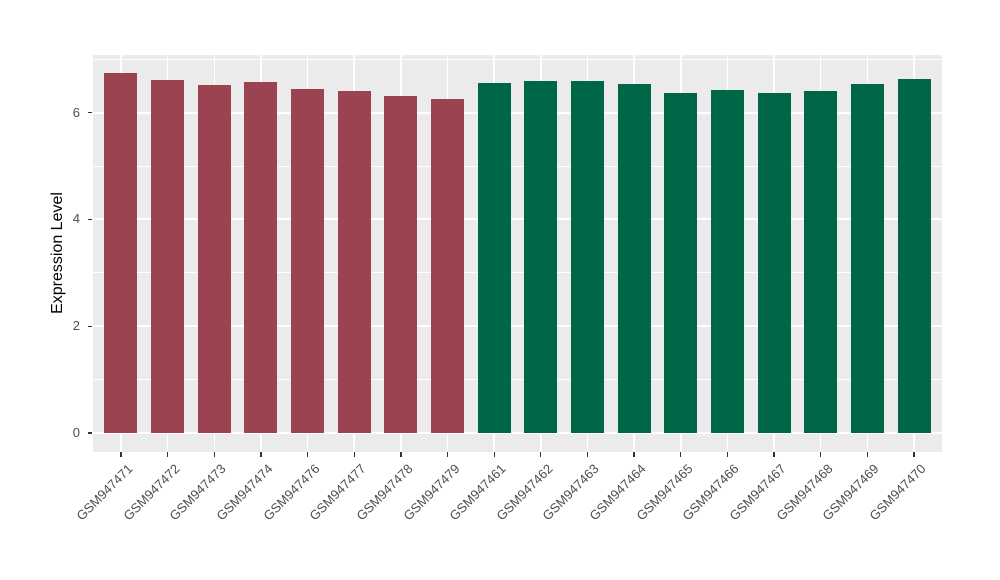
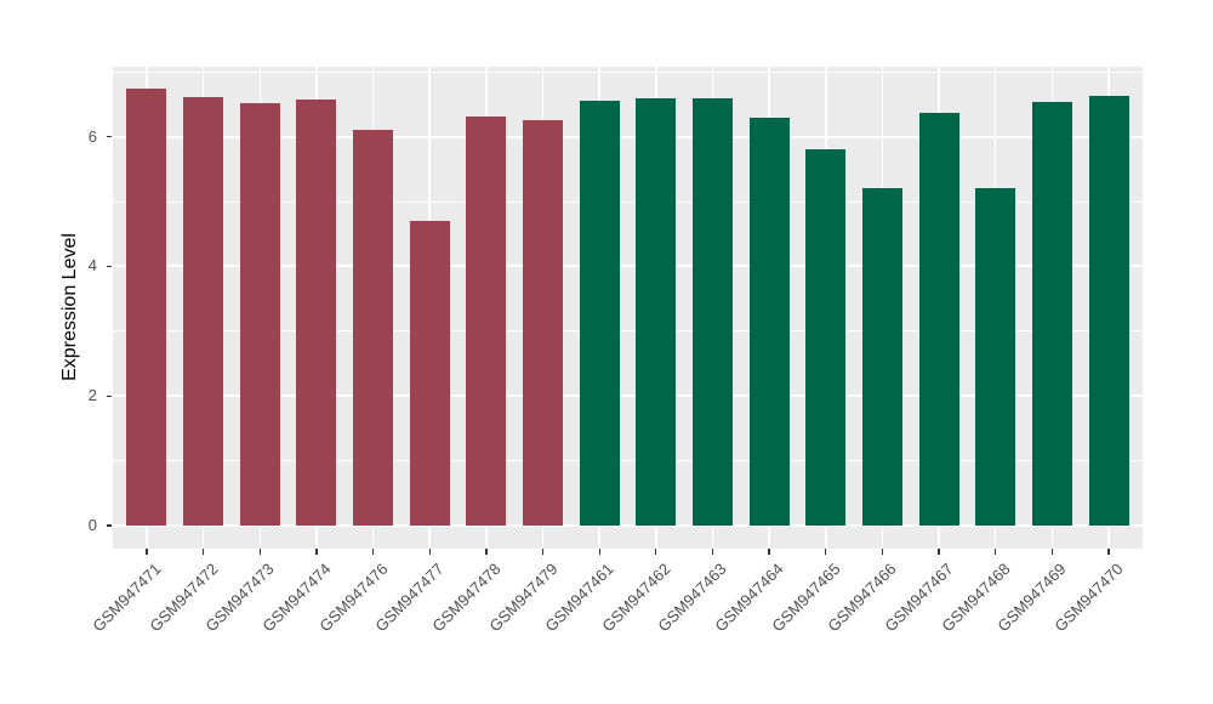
GSM947476: 6.4 -> 6.1
GSM947477: 6.4 -> 4.7
GSM947464: 6.5 -> 6.3
GSM947465: 6.4 -> 5.8
GSM947466: 6.4 -> 5.2
GSM947468: 6.4 -> 5.2
